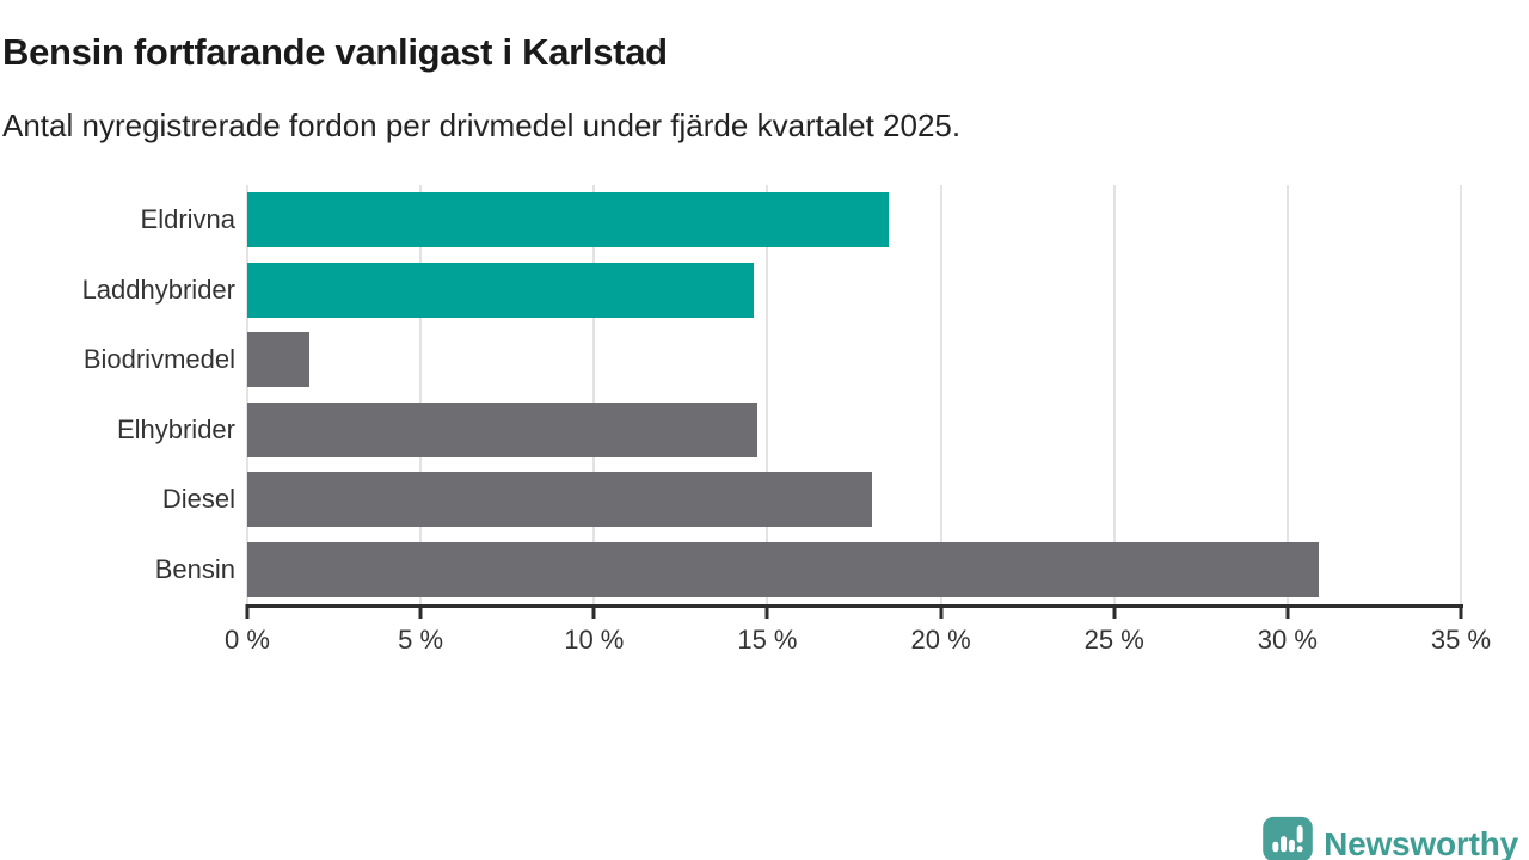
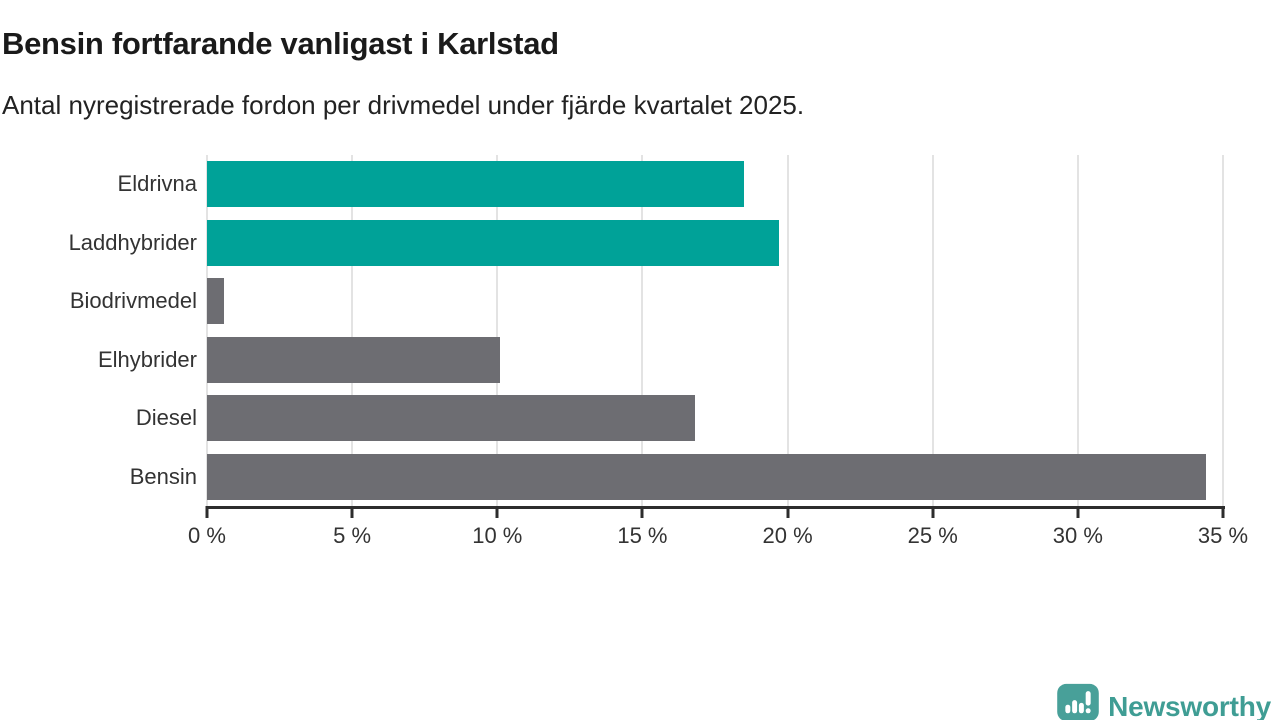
Laddhybrider: 14.6% -> 19.7%
Biodrivmedel: 1.8% -> 0.6%
Elhybrider: 14.7% -> 10.1%
Diesel: 18.0% -> 16.8%
Bensin: 30.9% -> 34.4%
